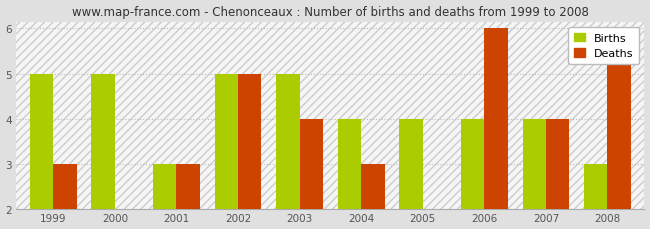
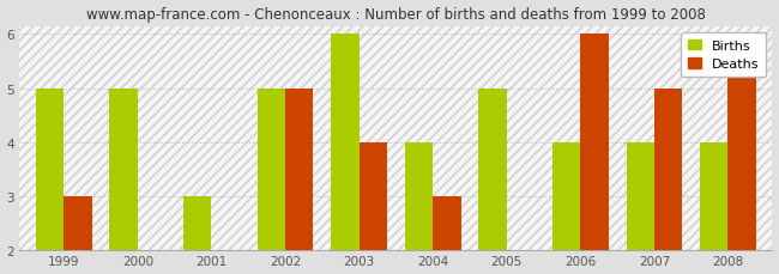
Deaths/2001: 3 -> 2
Births/2003: 5 -> 6
Births/2005: 4 -> 5
Deaths/2007: 4 -> 5
Births/2008: 3 -> 4
